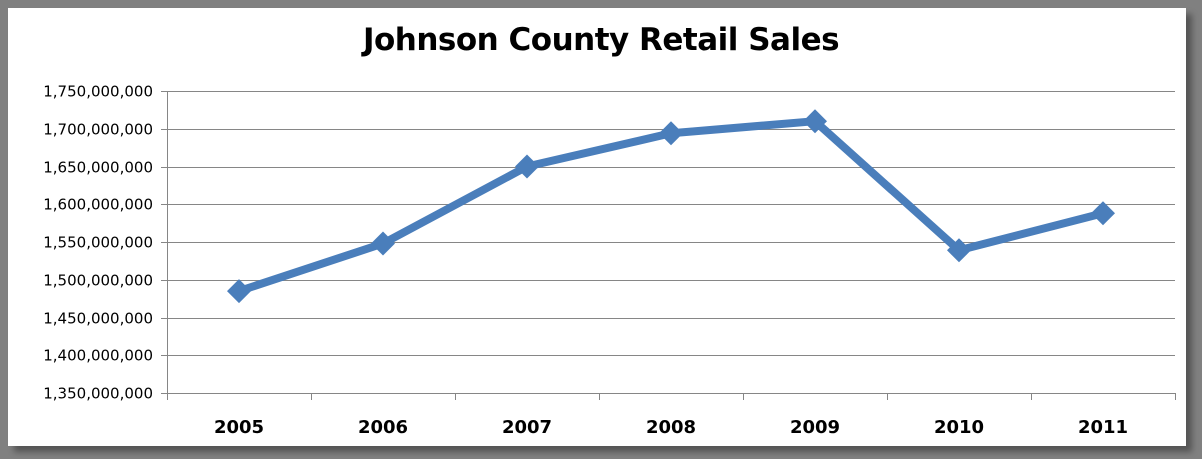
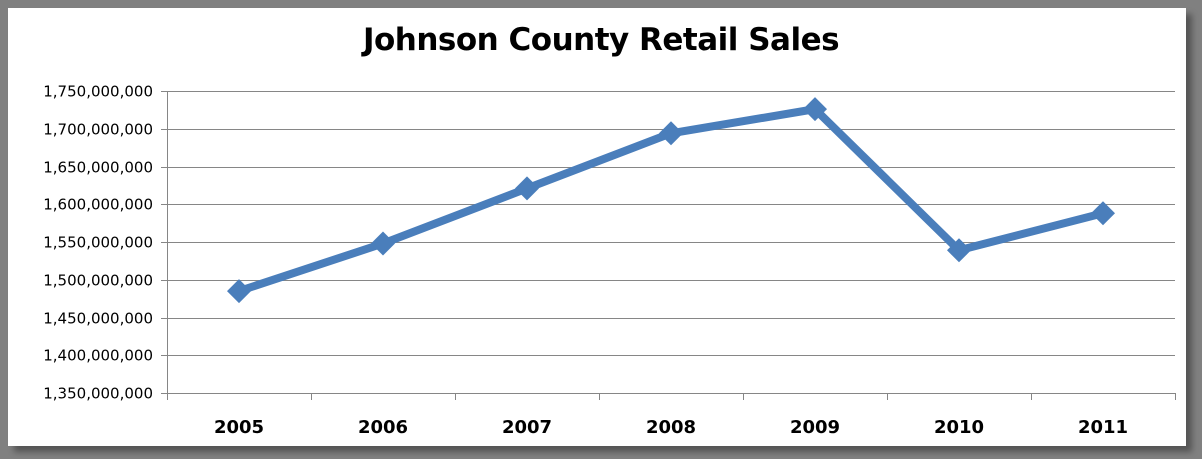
2007: 1650000000 -> 1620000000
2009: 1710000000 -> 1730000000
